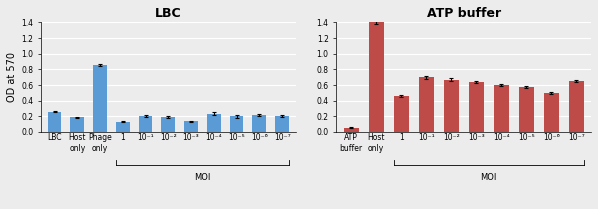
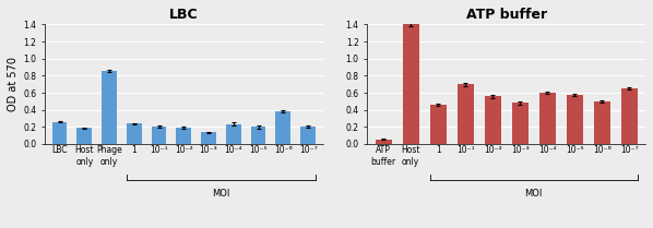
LBC/1: 0.13 -> 0.24
LBC/10⁻⁶: 0.22 -> 0.38
ATP buffer/10⁻²: 0.67 -> 0.56
ATP buffer/10⁻³: 0.64 -> 0.48
